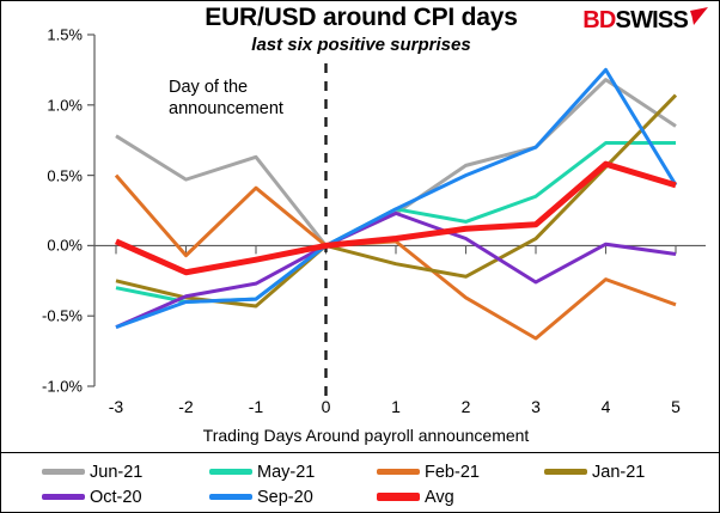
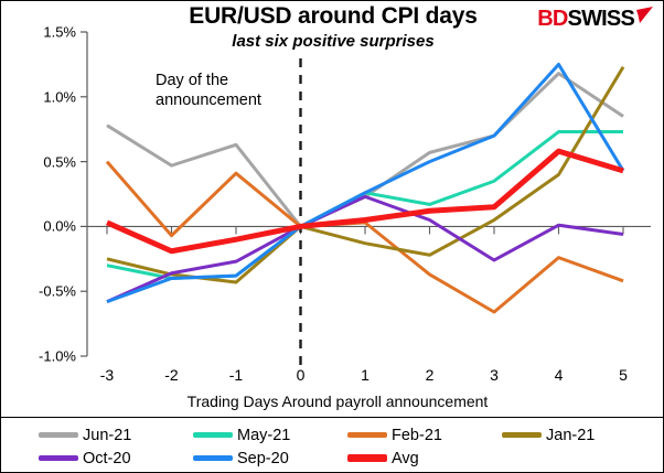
Jan-21/4: 0.56% -> 0.40%
Jan-21/5: 1.07% -> 1.23%
